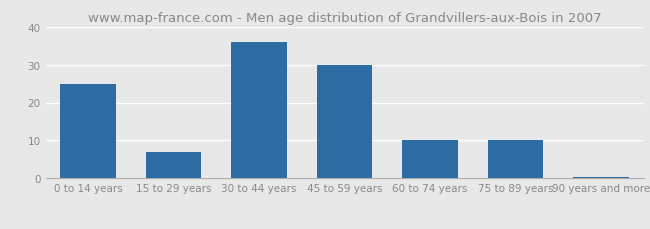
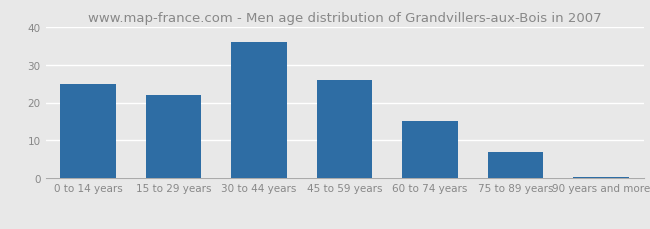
15 to 29 years: 7.0 -> 22.0
45 to 59 years: 30.0 -> 26.0
60 to 74 years: 10.0 -> 15.0
75 to 89 years: 10.0 -> 7.0
